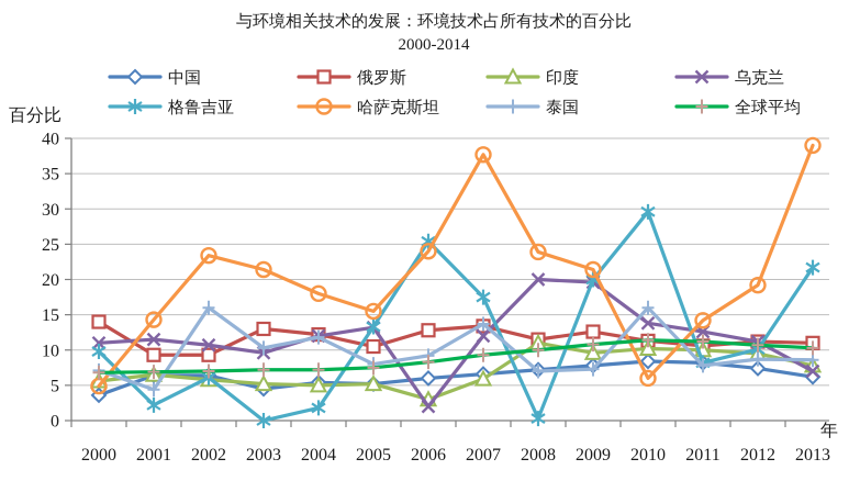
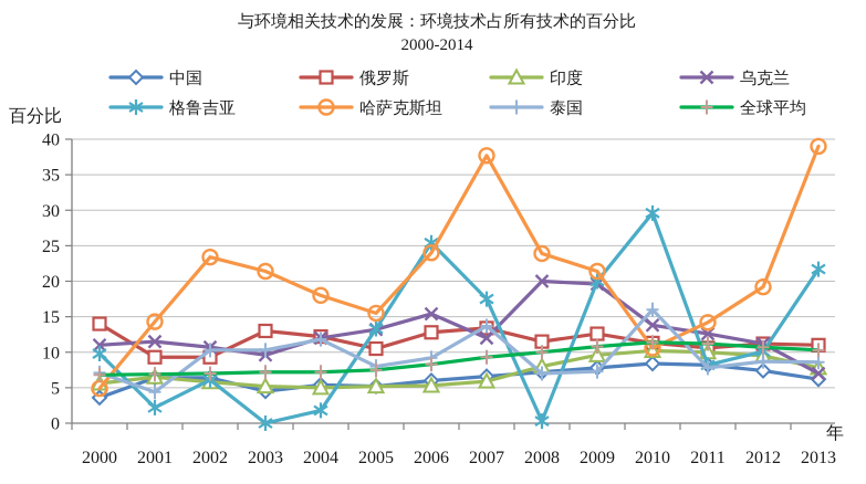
泰国/2002: 16 -> 10
印度/2006: 3 -> 5
乌克兰/2006: 2 -> 15
印度/2008: 11 -> 8
哈萨克斯坦/2010: 6 -> 11
